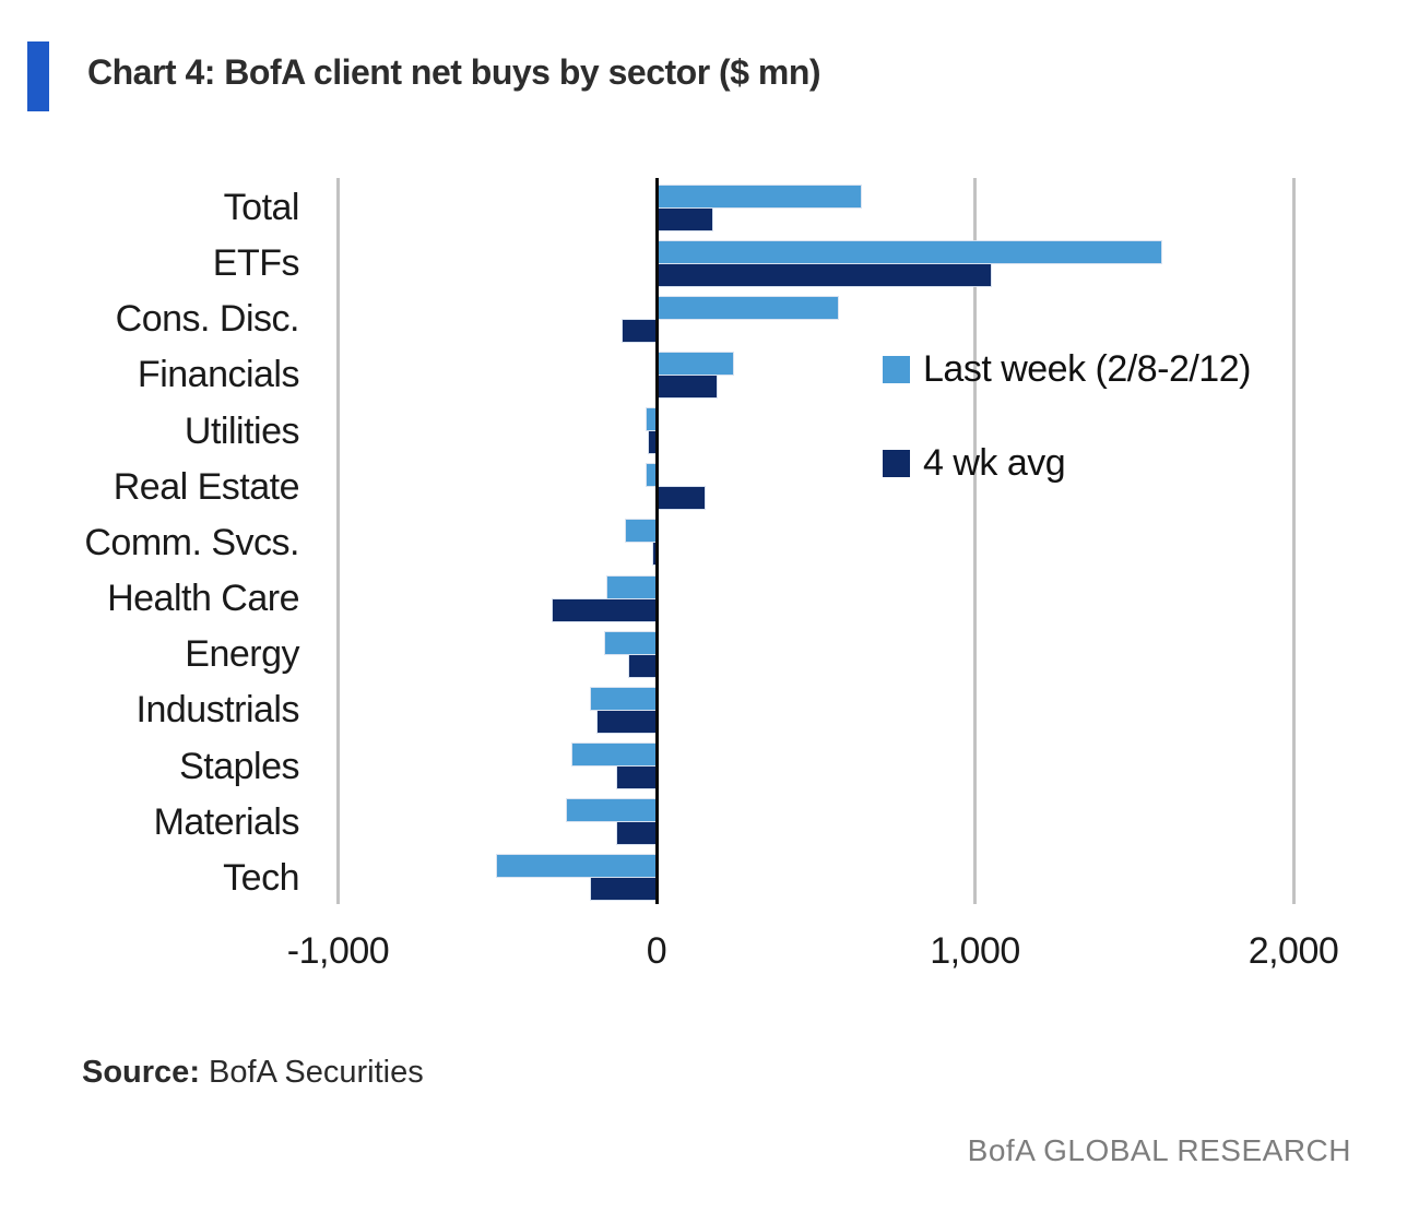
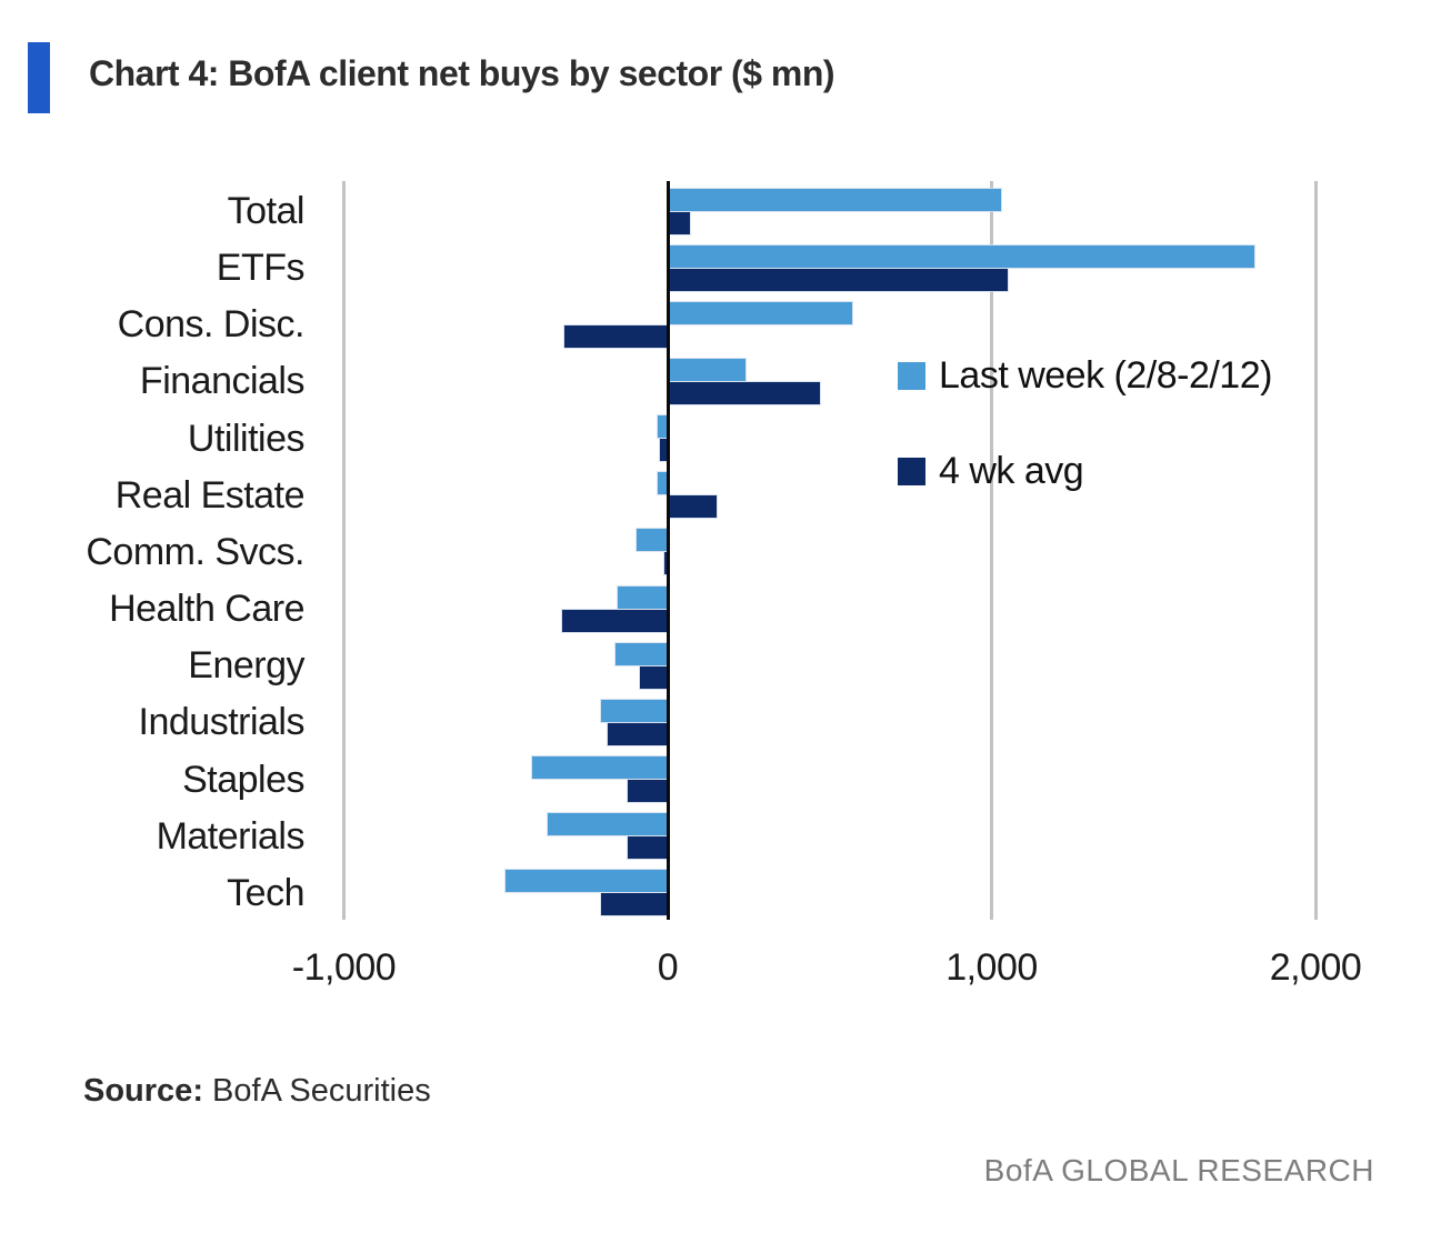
Last week (2/8-2/12)/Total: 640 -> 1030
4 wk avg/Total: 180 -> 70
Last week (2/8-2/12)/ETFs: 1580 -> 1810
4 wk avg/Cons. Disc.: -100 -> -320
4 wk avg/Financials: 190 -> 470
Last week (2/8-2/12)/Staples: -260 -> -420
Last week (2/8-2/12)/Materials: -280 -> -370
